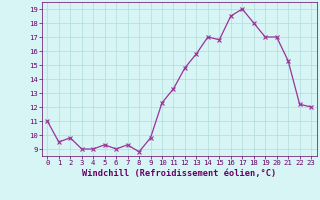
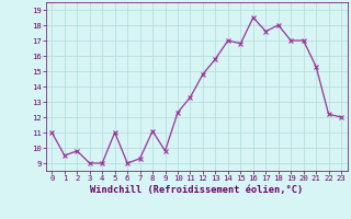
5: 9.3 -> 11.0
8: 8.8 -> 11.1
17: 19.0 -> 17.6
